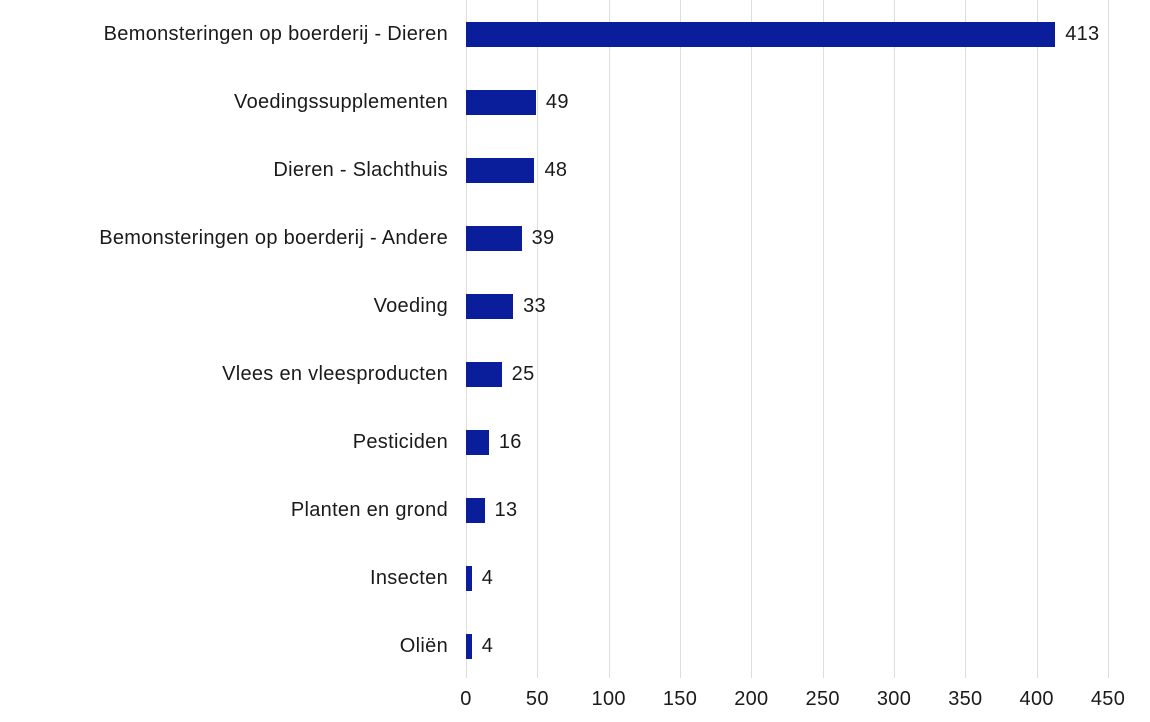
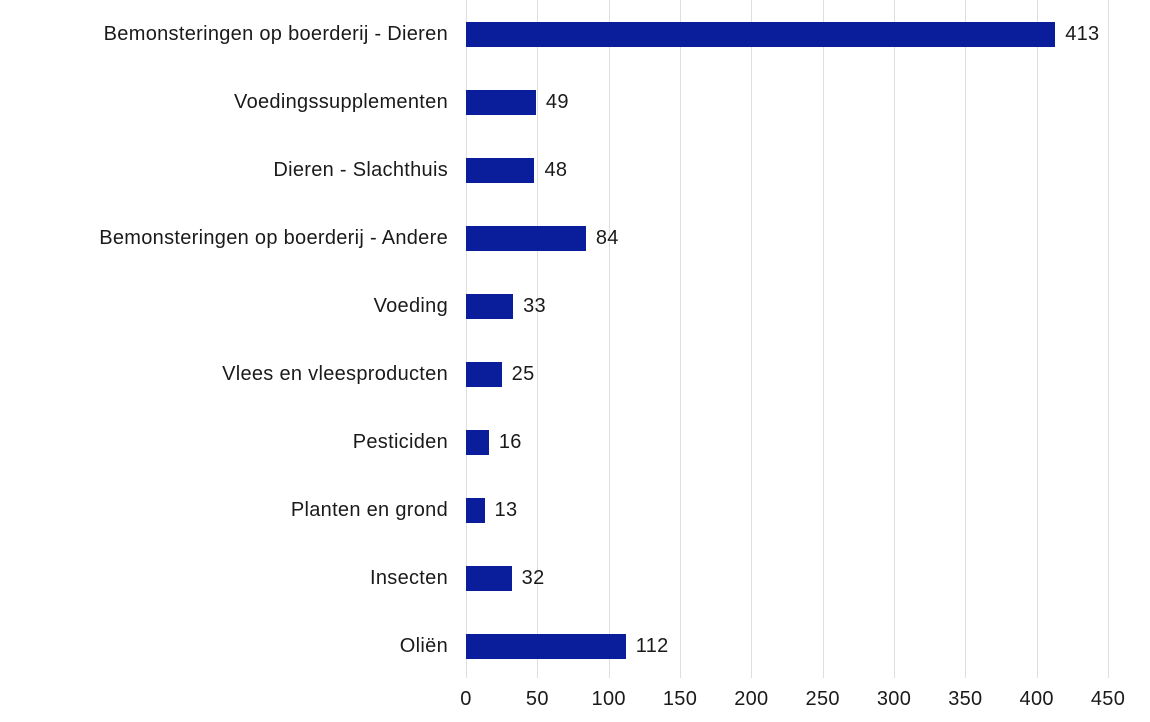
Bemonsteringen op boerderij - Andere: 39 -> 84
Insecten: 4 -> 32
Oliën: 4 -> 112
